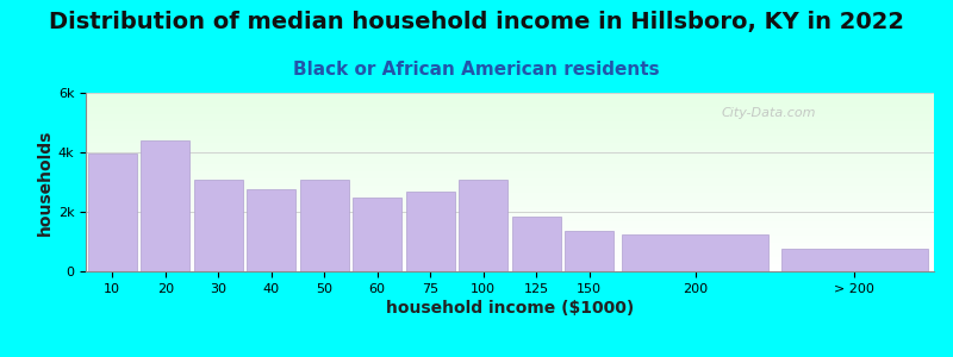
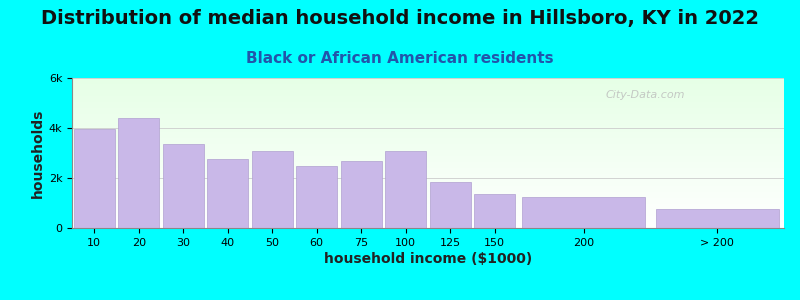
30: 3.10k -> 3.35k
